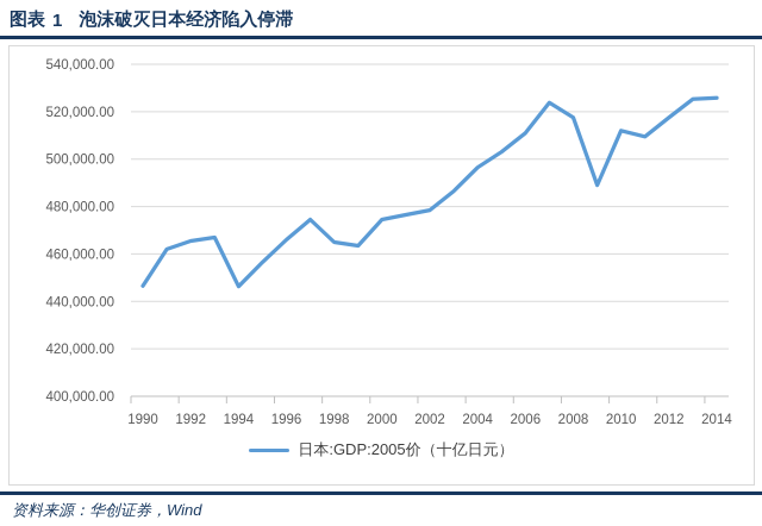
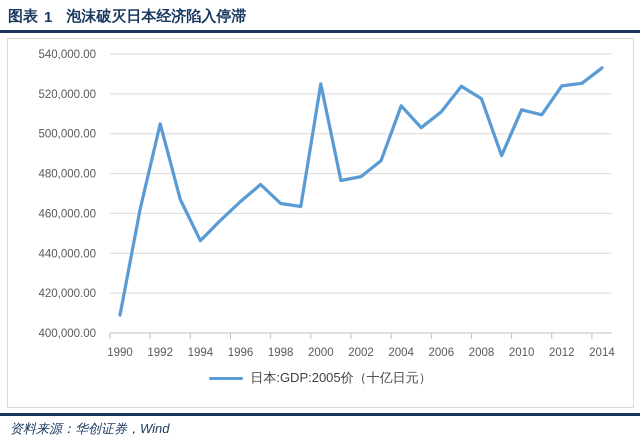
1990: 446000 -> 409000
1992: 466000 -> 505000
2000: 474000 -> 525000
2004: 496000 -> 514000
2012: 518000 -> 524000
2014: 526000 -> 533000
